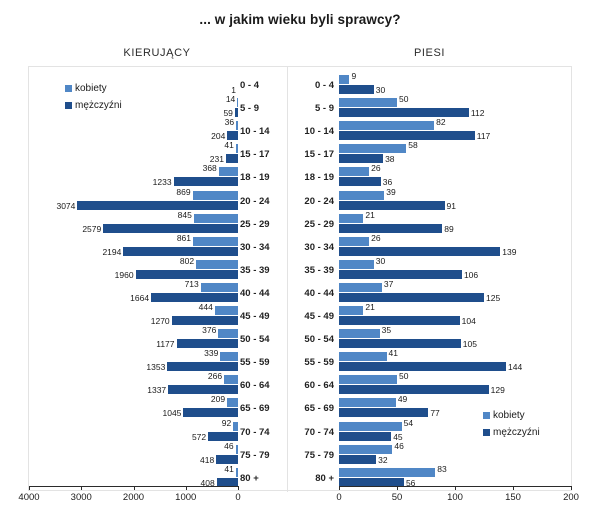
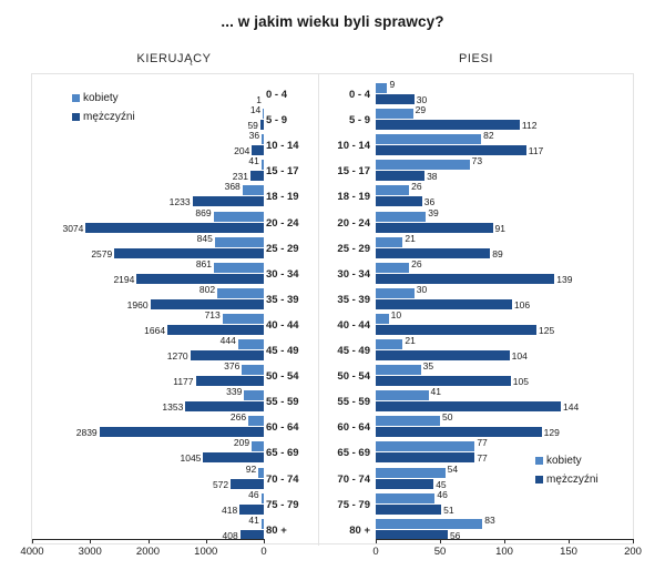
KIERUJĄCY/mężczyźni/60 - 64: 1337 -> 2839
PIESI/kobiety/5 - 9: 50 -> 29
PIESI/kobiety/15 - 17: 58 -> 73
PIESI/kobiety/40 - 44: 37 -> 10
PIESI/kobiety/65 - 69: 49 -> 77
PIESI/mężczyźni/75 - 79: 32 -> 51
